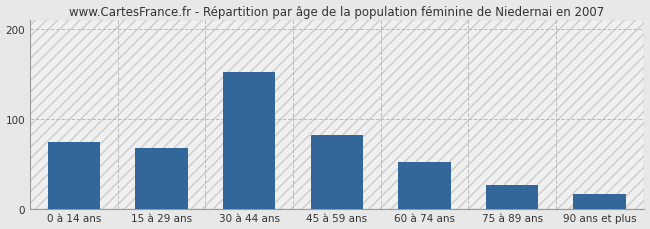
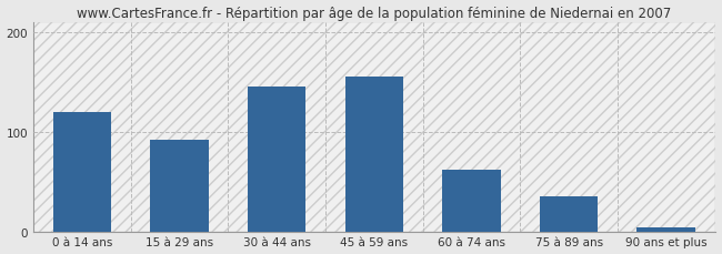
0 à 14 ans: 74 -> 120
15 à 29 ans: 68 -> 92
30 à 44 ans: 152 -> 145
45 à 59 ans: 82 -> 155
60 à 74 ans: 52 -> 62
75 à 89 ans: 26 -> 35
90 ans et plus: 16 -> 4
